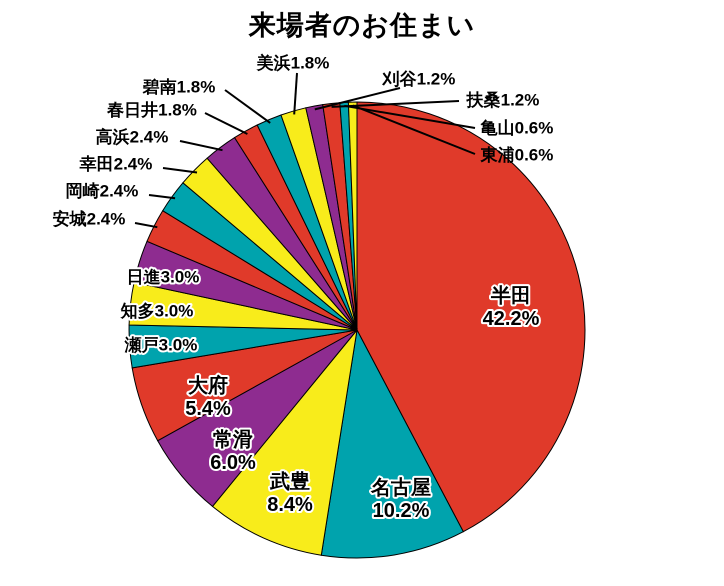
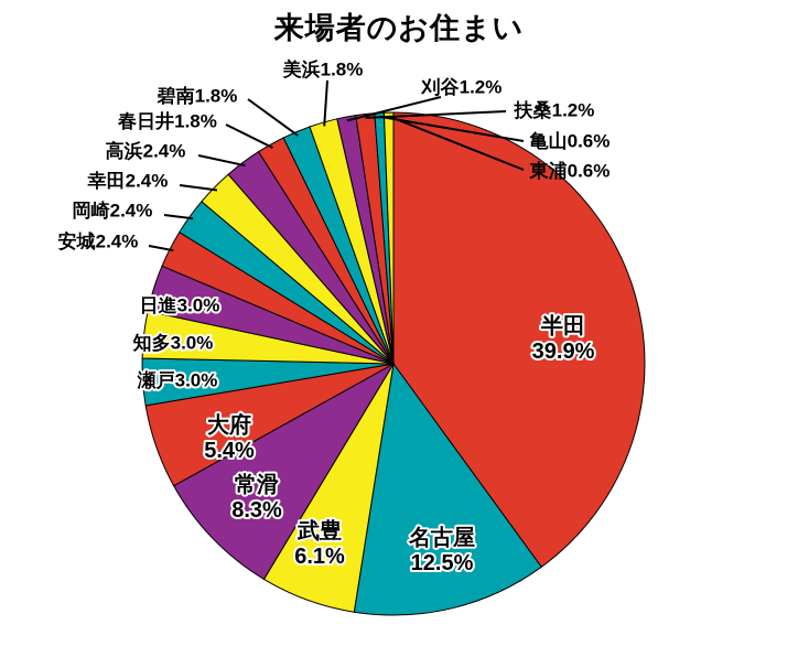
半田: 42.2% -> 39.9%
名古屋: 10.2% -> 12.5%
武豊: 8.4% -> 6.1%
常滑: 6.0% -> 8.3%
